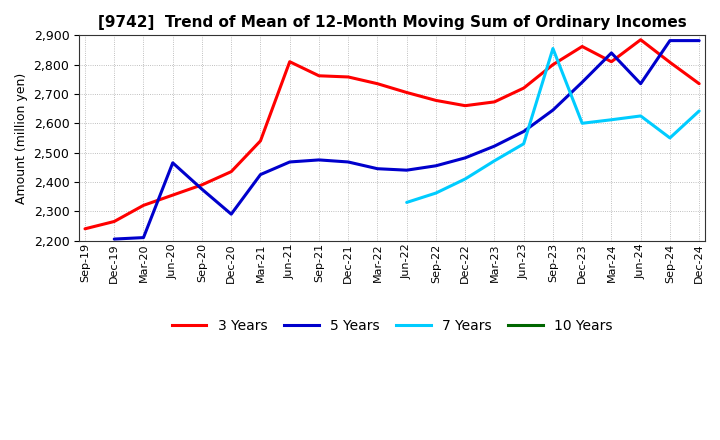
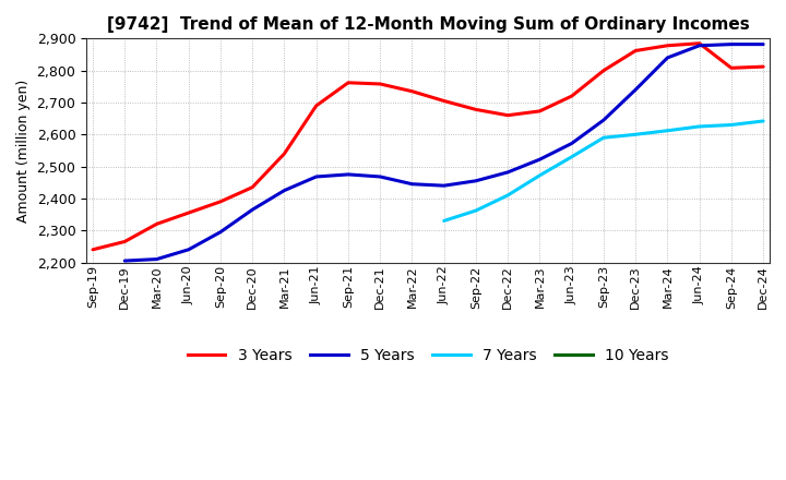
5 Years/Jun-20: 2,465 -> 2,240
5 Years/Sep-20: 2,375 -> 2,295
5 Years/Dec-20: 2,290 -> 2,365
3 Years/Jun-21: 2,810 -> 2,690
7 Years/Sep-23: 2,855 -> 2,590
3 Years/Mar-24: 2,810 -> 2,878
5 Years/Jun-24: 2,735 -> 2,878
7 Years/Sep-24: 2,550 -> 2,630
3 Years/Dec-24: 2,735 -> 2,812
